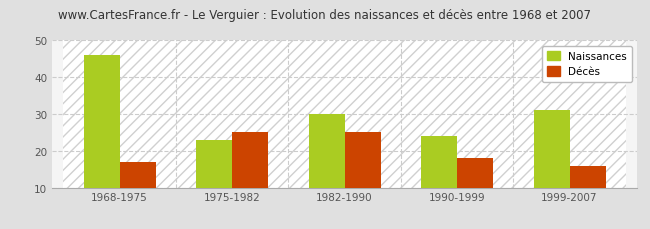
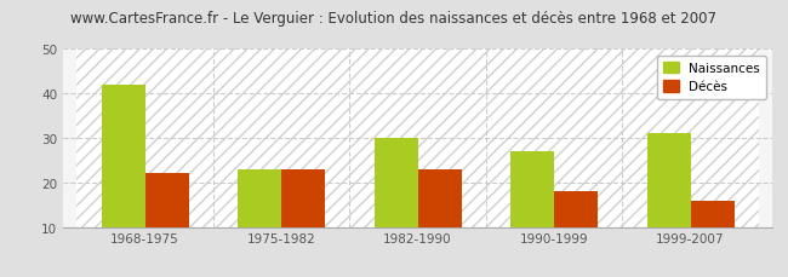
Naissances/1968-1975: 46 -> 42
Décès/1968-1975: 17 -> 22
Décès/1975-1982: 25 -> 23
Décès/1982-1990: 25 -> 23
Naissances/1990-1999: 24 -> 27
